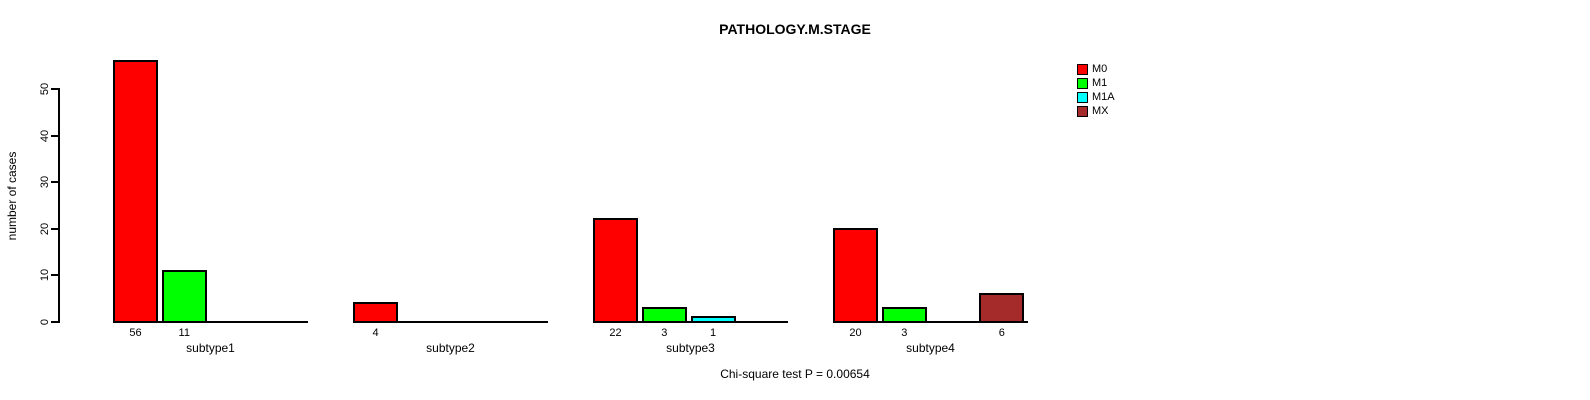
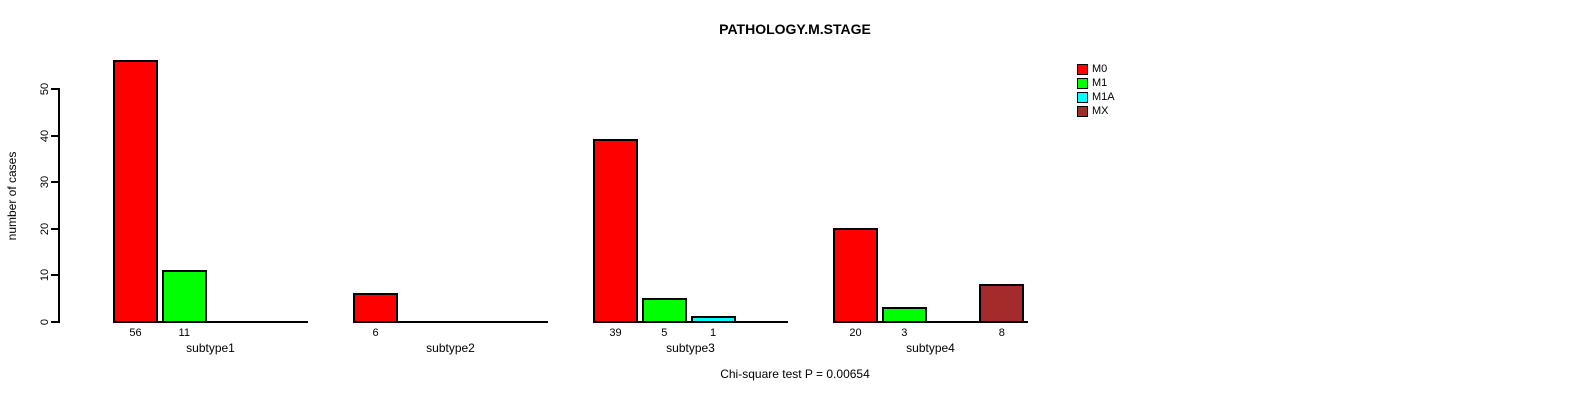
M0/subtype2: 4 -> 6
M0/subtype3: 22 -> 39
M1/subtype3: 3 -> 5
MX/subtype4: 6 -> 8
